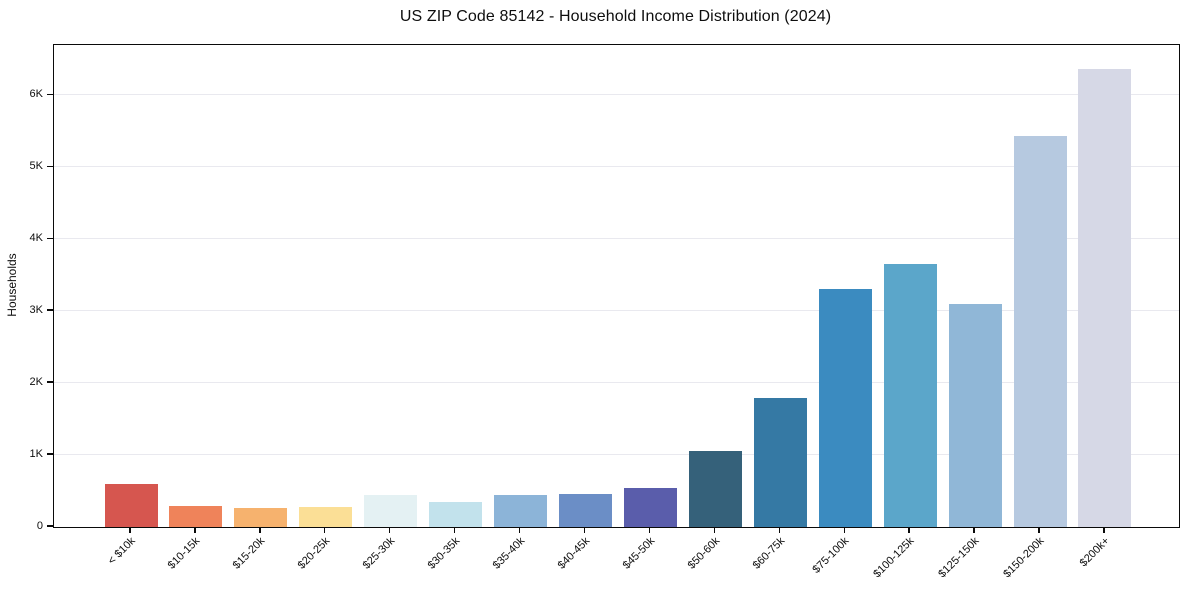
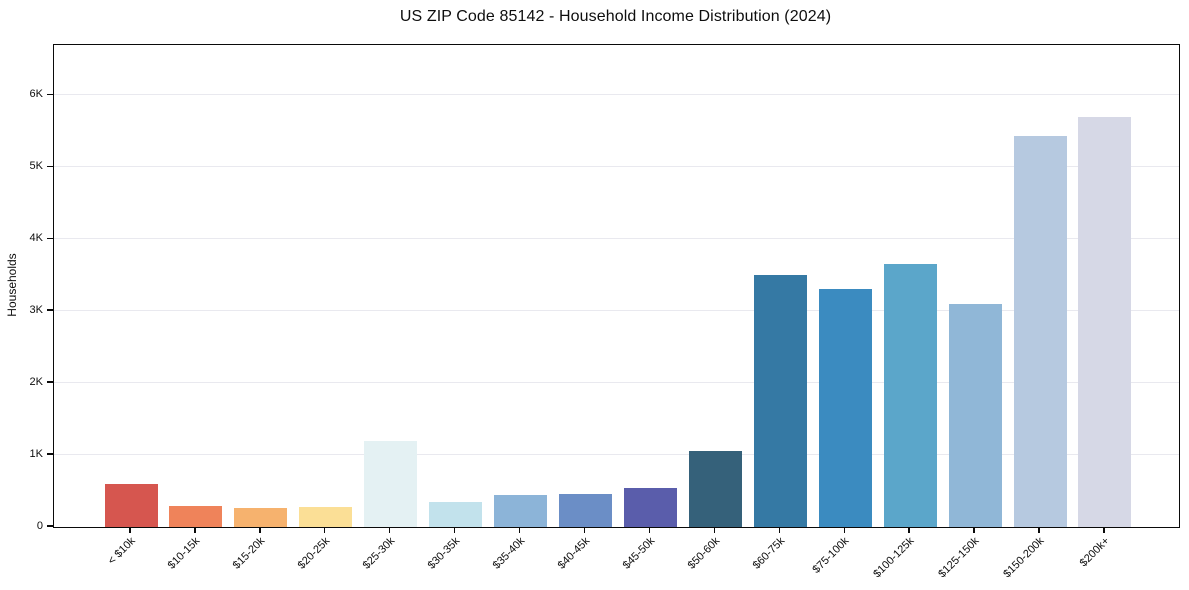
$25-30k: 0.4K -> 1.2K
$60-75k: 1.8K -> 3.5K
$200k+: 6.4K -> 5.7K
